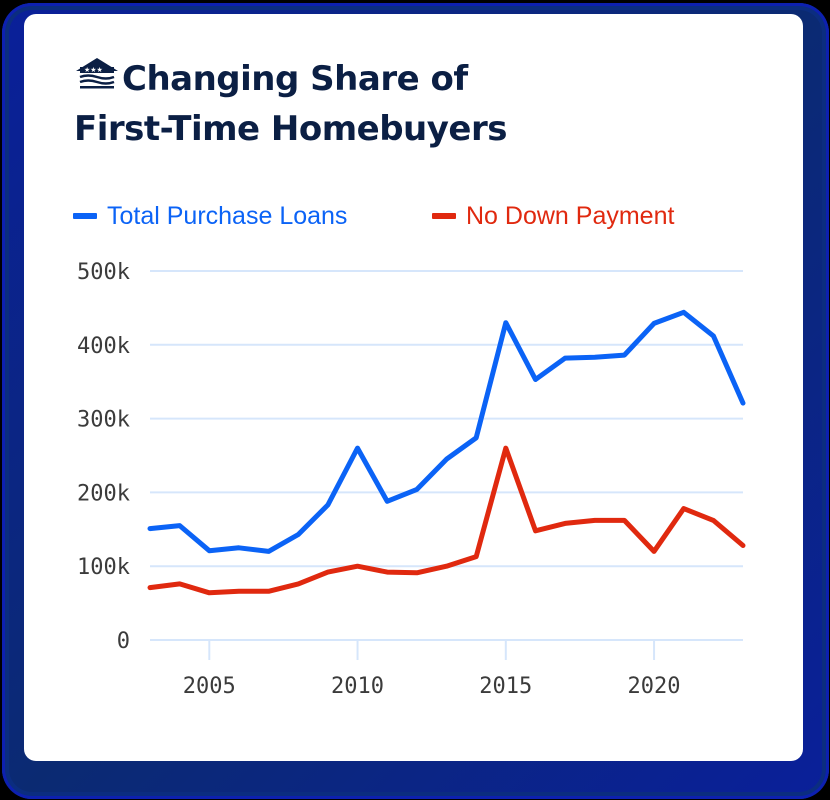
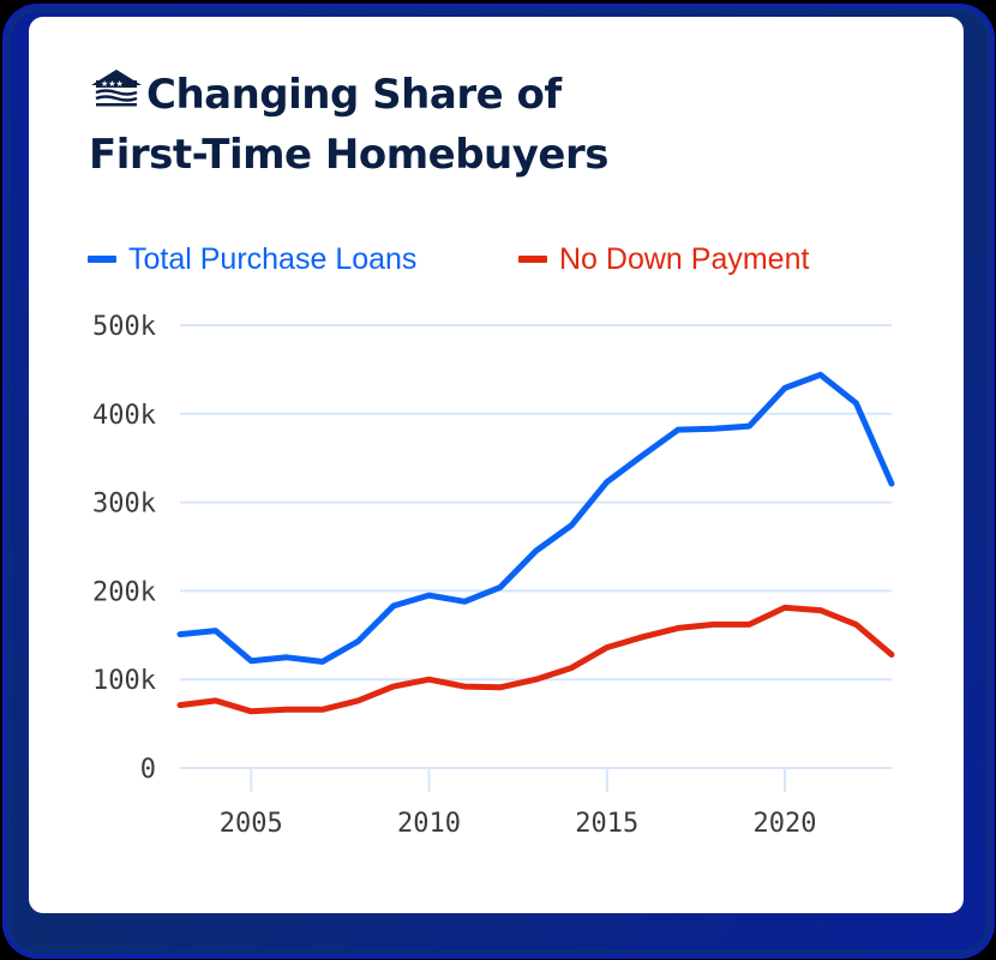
Total Purchase Loans/2010: 260k -> 200k
Total Purchase Loans/2015: 430k -> 320k
No Down Payment/2015: 260k -> 140k
No Down Payment/2020: 120k -> 180k
